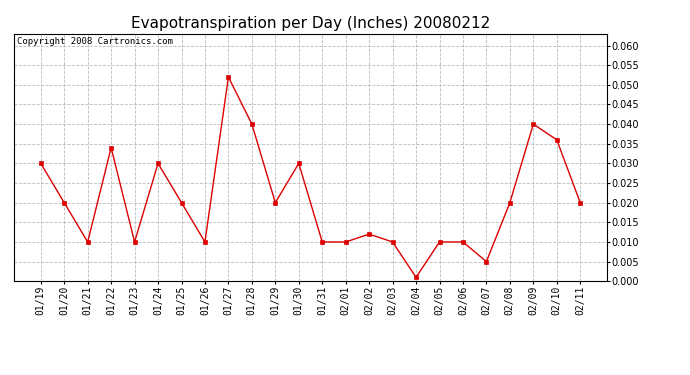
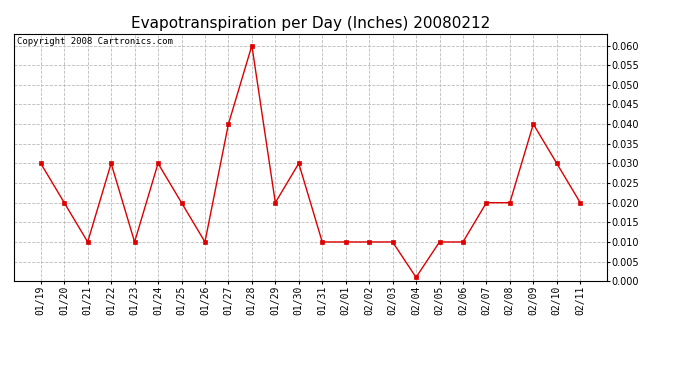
01/22: 0.034 -> 0.030
01/27: 0.052 -> 0.040
01/28: 0.040 -> 0.060
02/02: 0.012 -> 0.010
02/07: 0.005 -> 0.020
02/10: 0.036 -> 0.030
